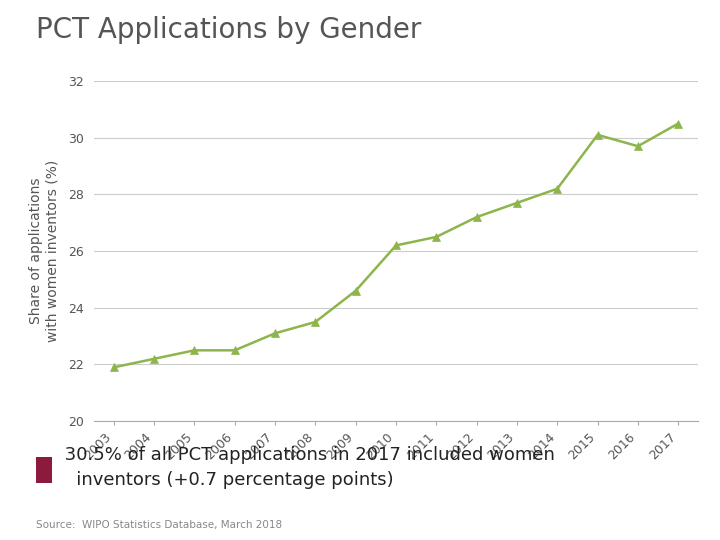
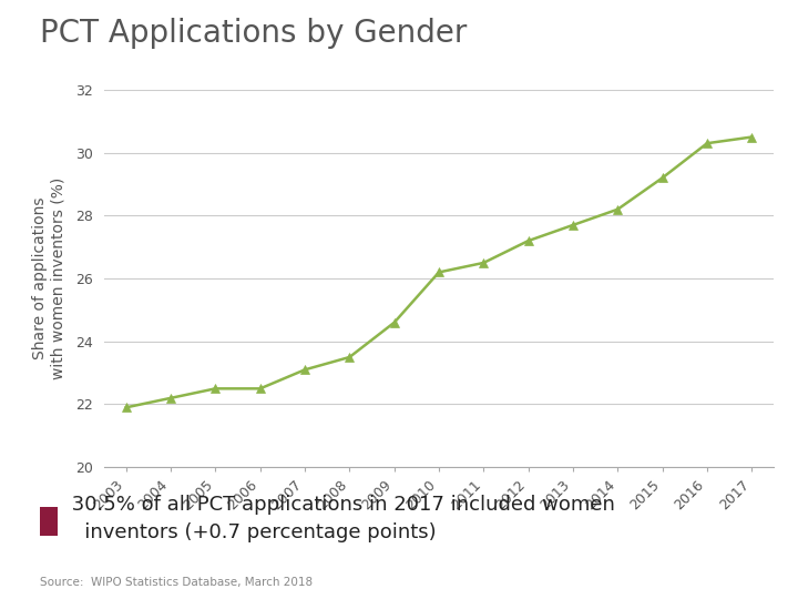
2015: 30.1 -> 29.2
2016: 29.7 -> 30.3
